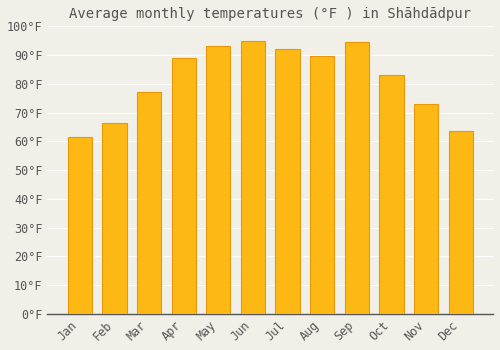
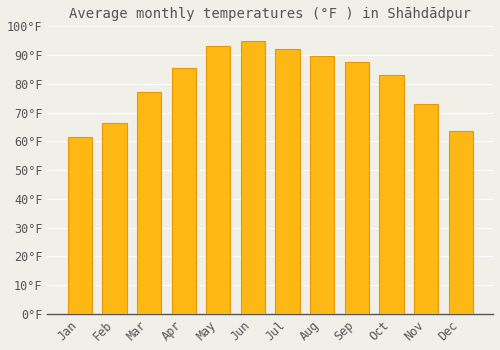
Apr: 89.0°F -> 85.5°F
Sep: 94.5°F -> 87.5°F
